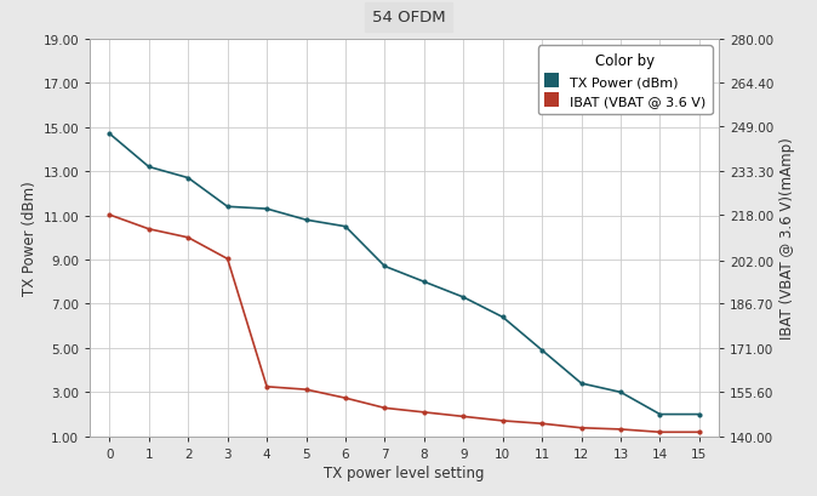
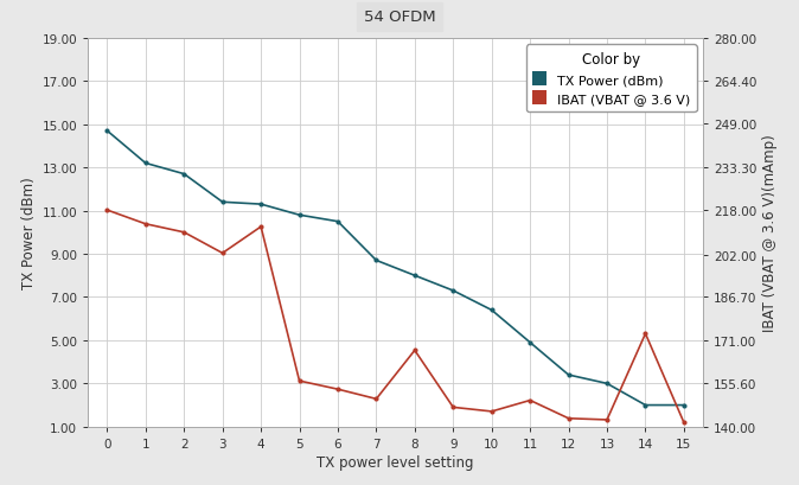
IBAT (VBAT @ 3.6 V)/4: 157.5 -> 212.0
IBAT (VBAT @ 3.6 V)/8: 148.5 -> 167.5
IBAT (VBAT @ 3.6 V)/11: 144.5 -> 149.5
IBAT (VBAT @ 3.6 V)/14: 141.5 -> 173.5
